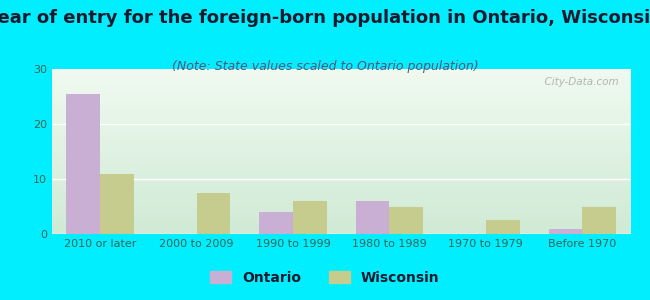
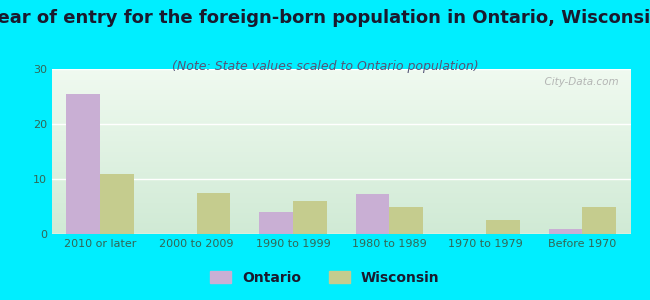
Ontario/1980 to 1989: 6.0 -> 7.2
